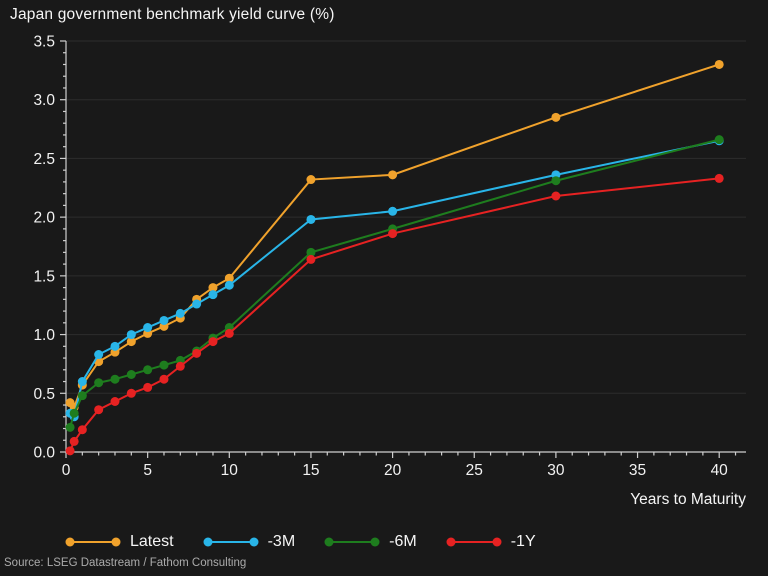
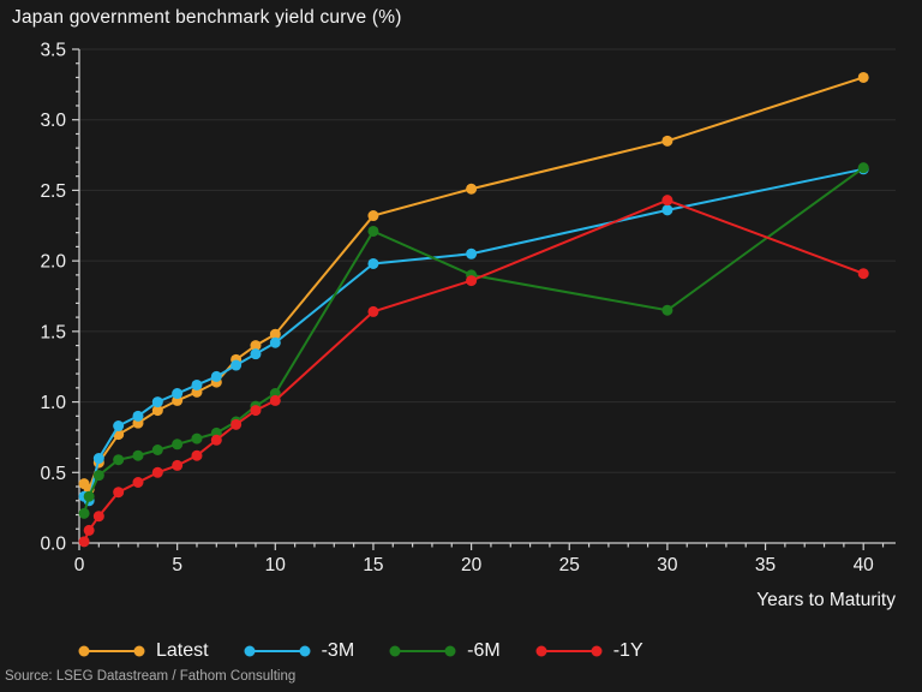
-6M/15: 1.70 -> 2.21
Latest/20: 2.36 -> 2.51
-6M/30: 2.31 -> 1.65
-1Y/30: 2.18 -> 2.43
-1Y/40: 2.33 -> 1.91
